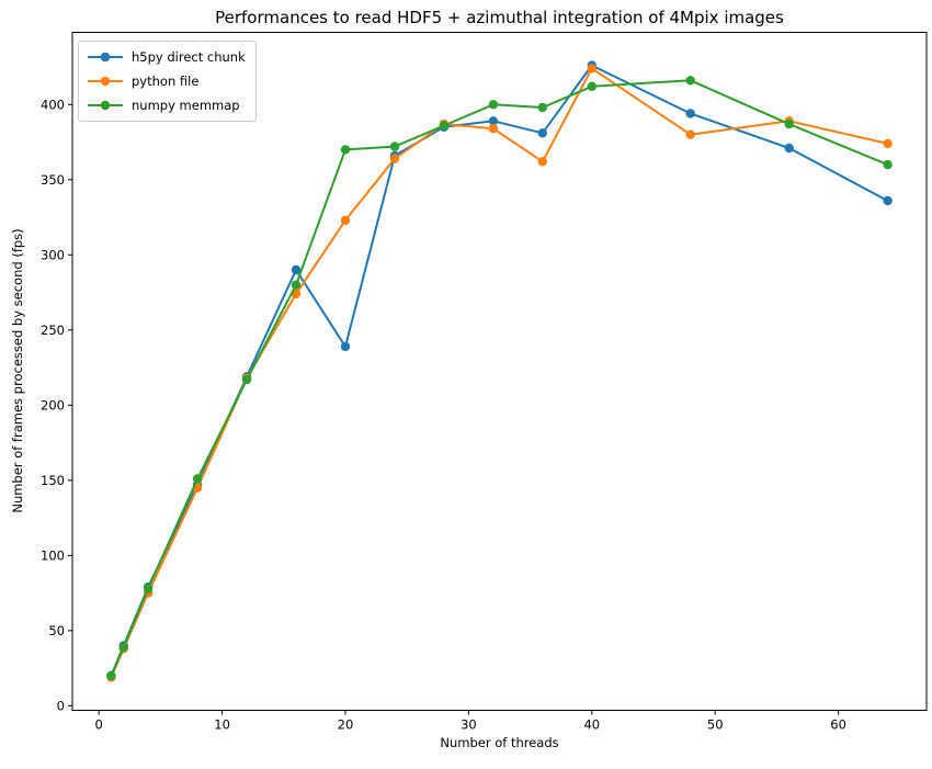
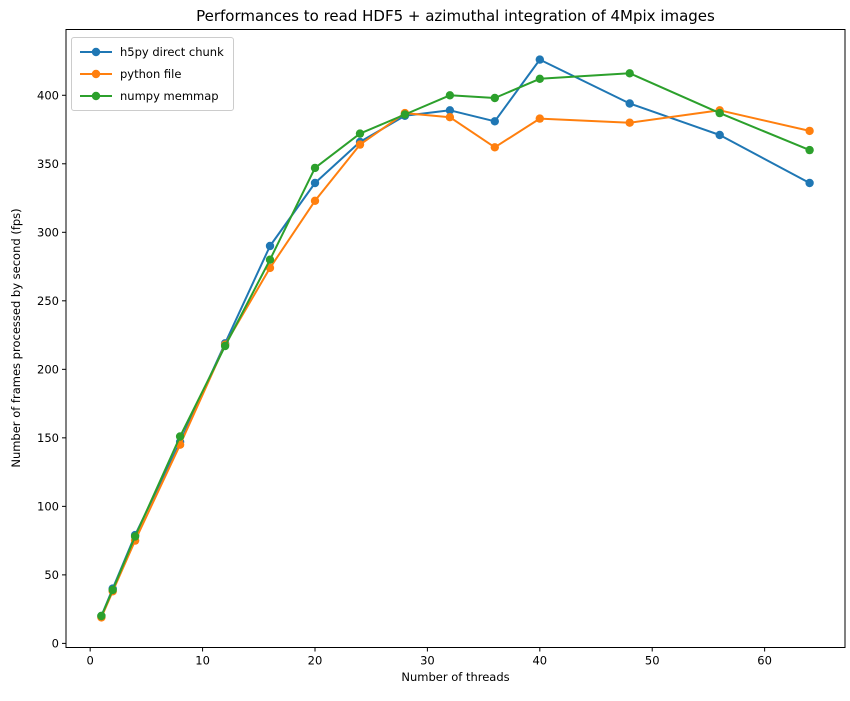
h5py direct chunk/20: 239 -> 336
numpy memmap/20: 370 -> 347
python file/40: 424 -> 383
